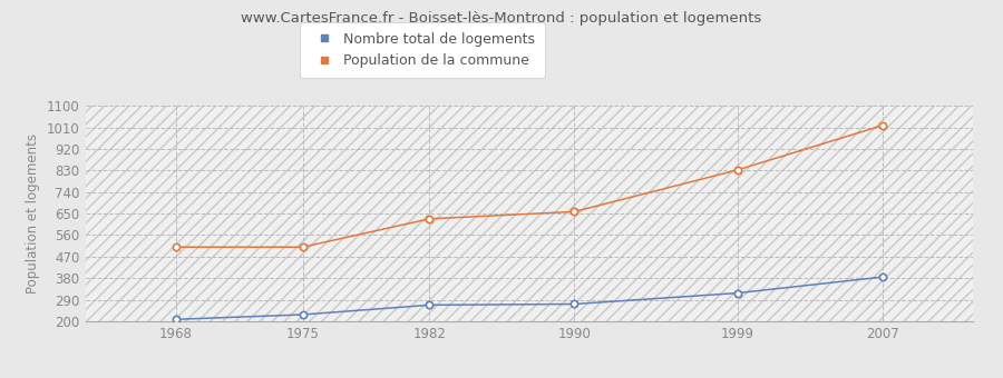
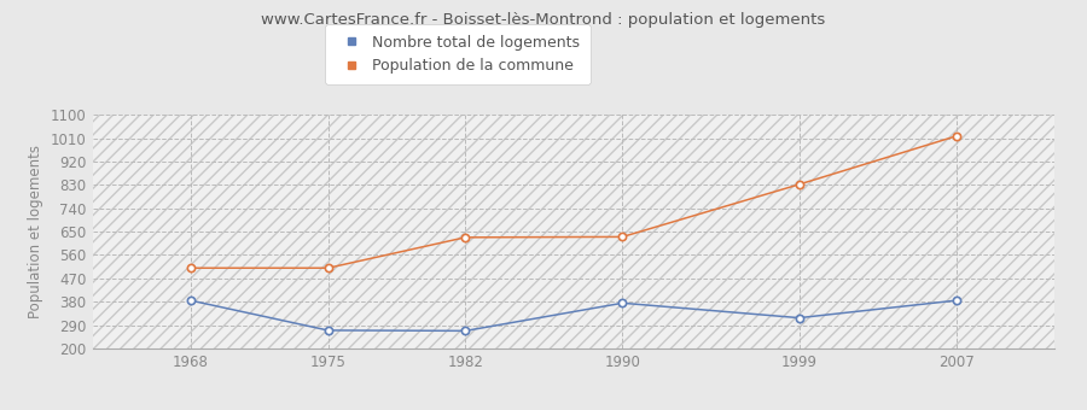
Nombre total de logements/1968: 208 -> 385
Nombre total de logements/1975: 228 -> 270
Nombre total de logements/1990: 272 -> 375
Population de la commune/1990: 658 -> 630
